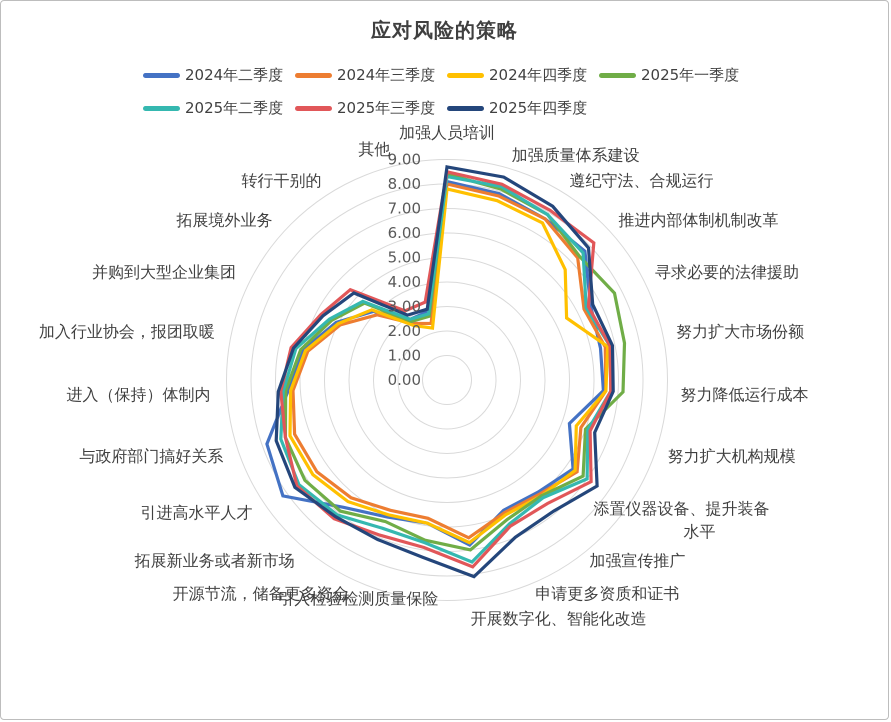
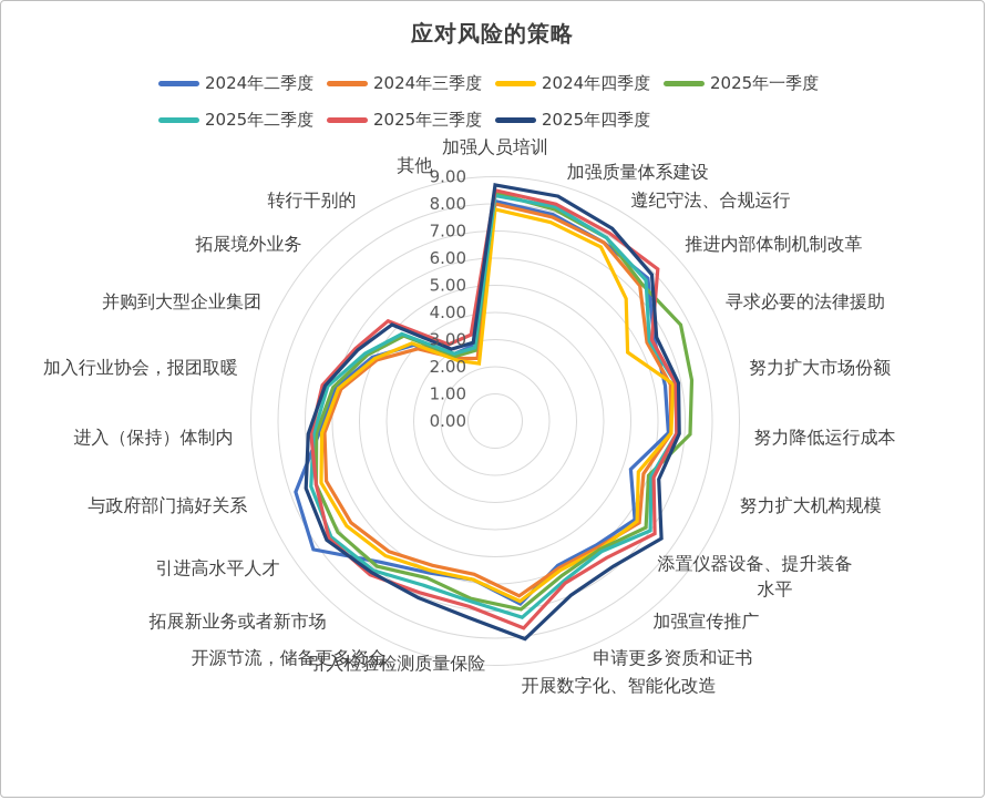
2025年二季度/开展数字化、智能化改造: 7.5 -> 7.3
